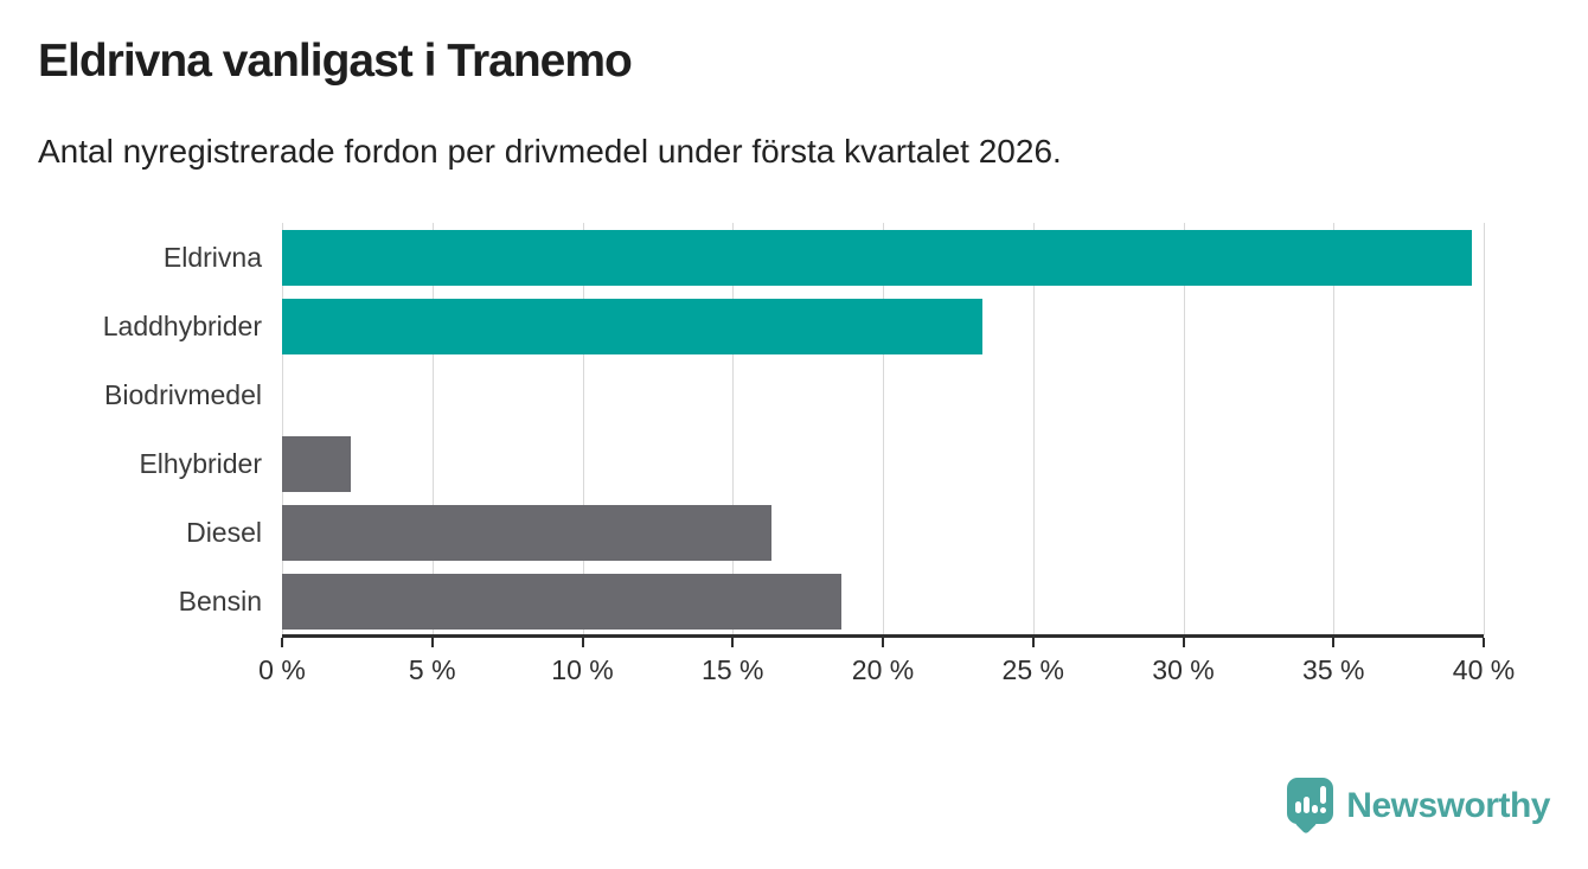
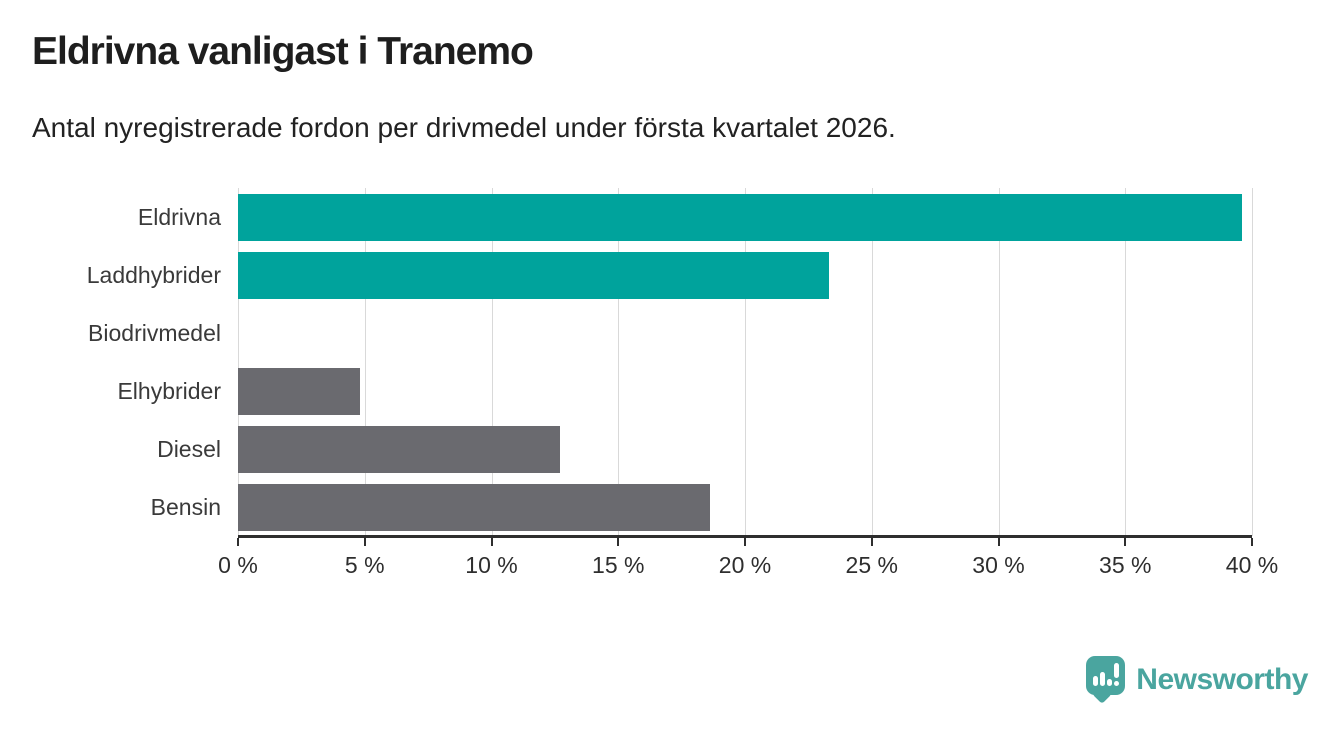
Elhybrider: 2.3% -> 4.8%
Diesel: 16.3% -> 12.7%
